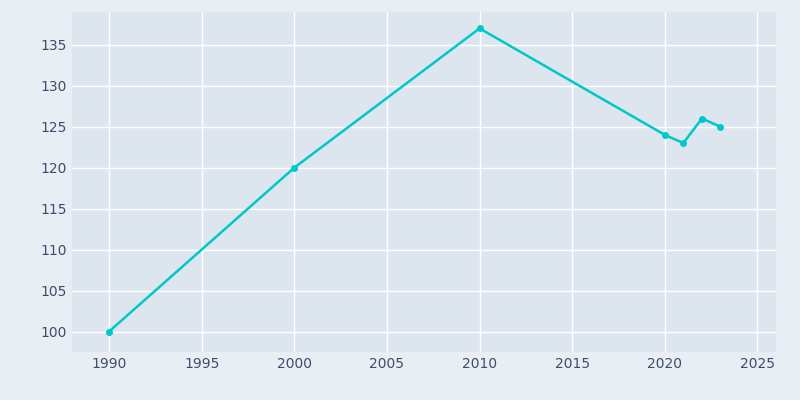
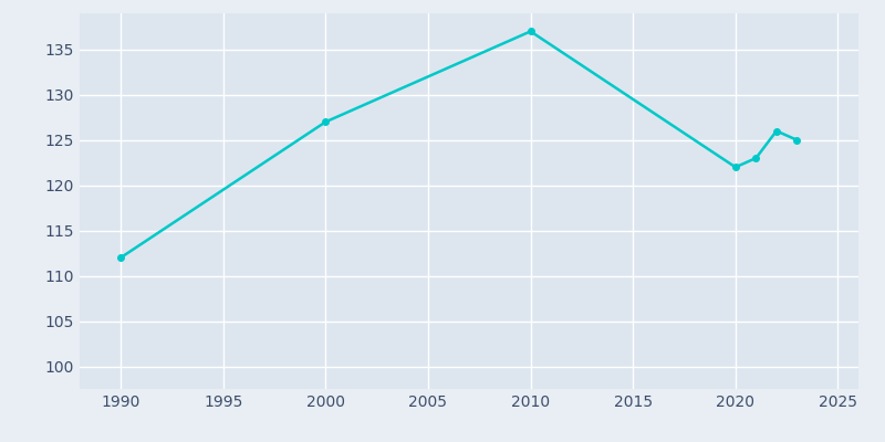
1990: 100 -> 112
2000: 120 -> 127
2020: 124 -> 122
